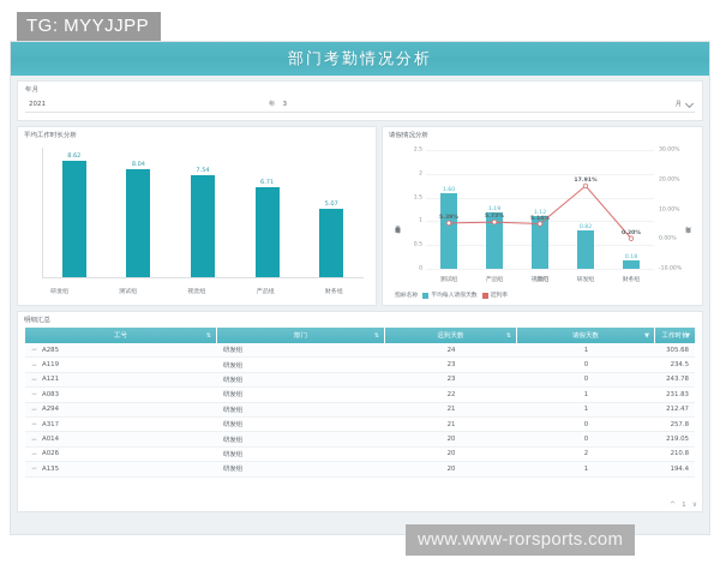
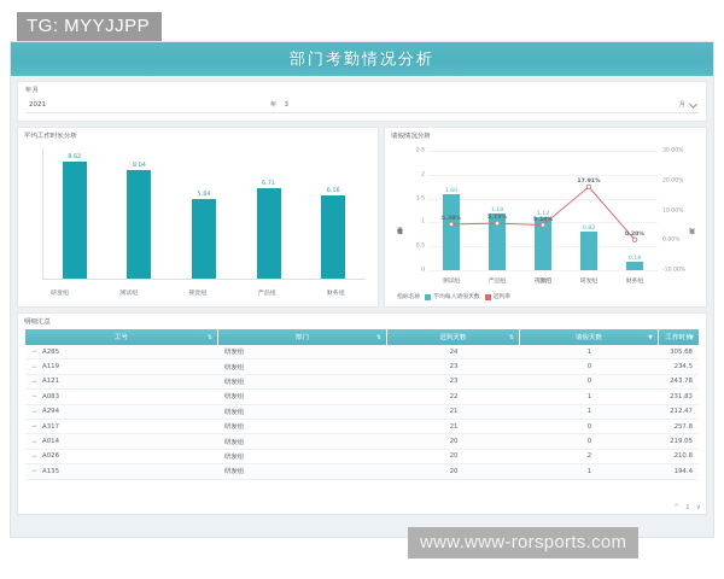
平均工作时长分析/视觉组: 7.54 -> 5.84
平均工作时长分析/财务组: 5.07 -> 6.16
